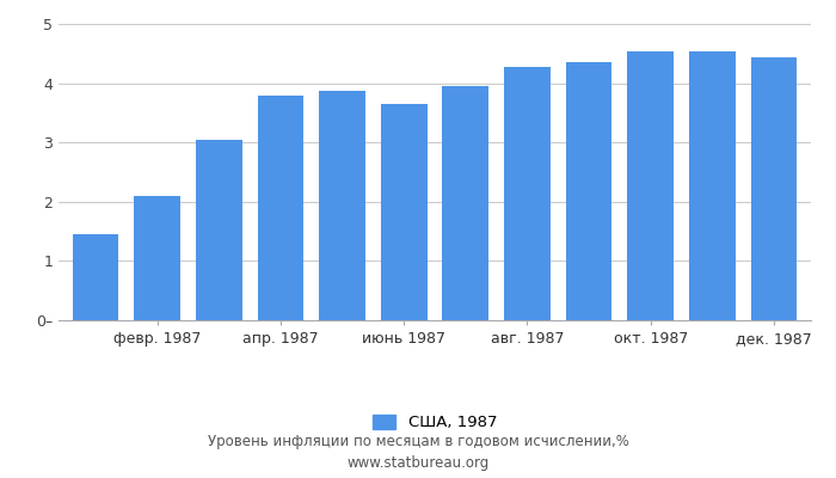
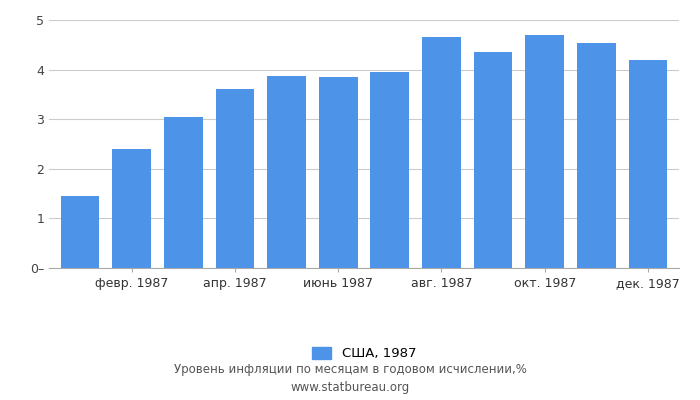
февр. 1987: 2.10 -> 2.40
апр. 1987: 3.80 -> 3.60
июнь 1987: 3.65 -> 3.85
авг. 1987: 4.28 -> 4.65
окт. 1987: 4.53 -> 4.70
дек. 1987: 4.43 -> 4.20
